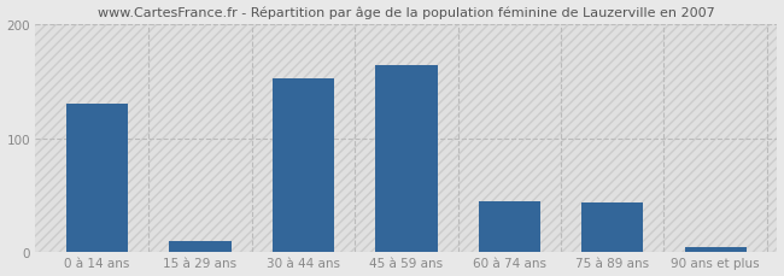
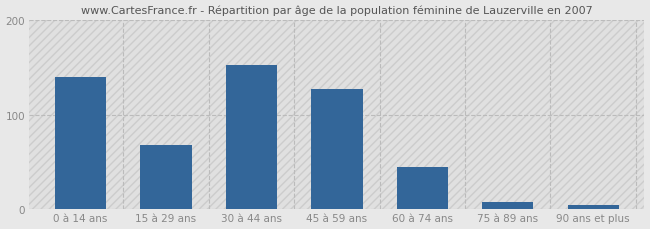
0 à 14 ans: 130 -> 140
15 à 29 ans: 10 -> 68
45 à 59 ans: 164 -> 127
75 à 89 ans: 44 -> 8
